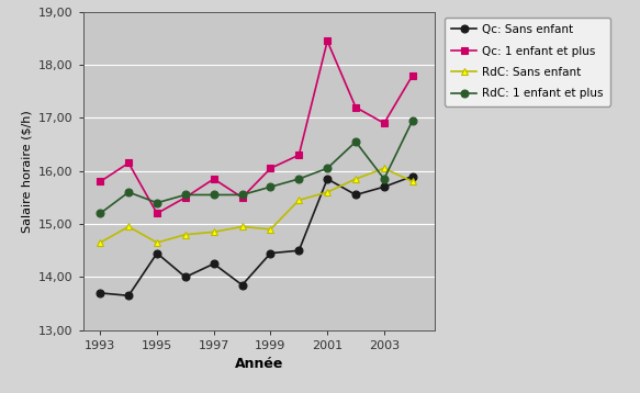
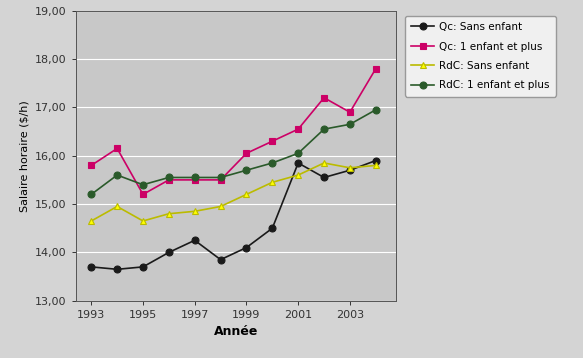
Qc: Sans enfant/1995: 14,45 -> 13,70
Qc: 1 enfant et plus/1997: 15,85 -> 15,50
Qc: Sans enfant/1999: 14,45 -> 14,10
RdC: Sans enfant/1999: 14,90 -> 15,20
Qc: 1 enfant et plus/2001: 18,45 -> 16,55
RdC: Sans enfant/2003: 16,05 -> 15,75
RdC: 1 enfant et plus/2003: 15,85 -> 16,65
